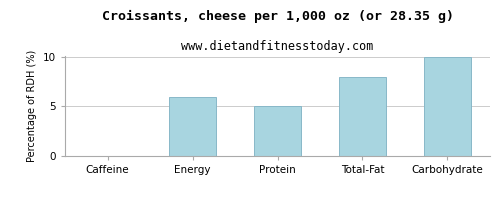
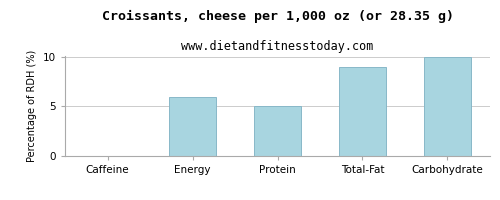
Total-Fat: 8 -> 9
